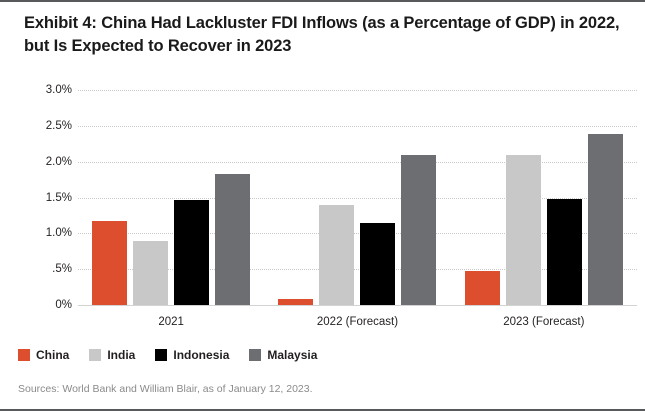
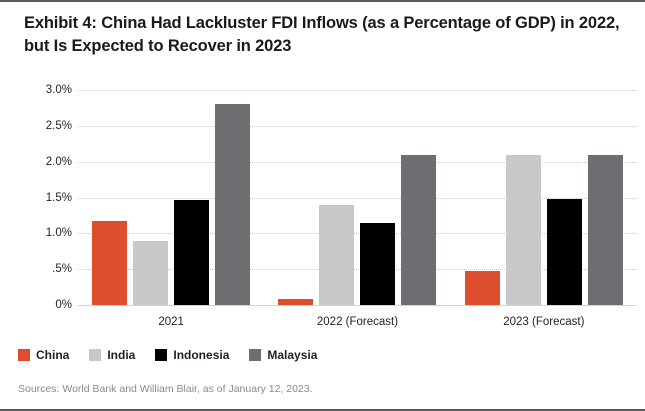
Malaysia/2021: 1.8% -> 2.8%
Malaysia/2023 (Forecast): 2.4% -> 2.1%
